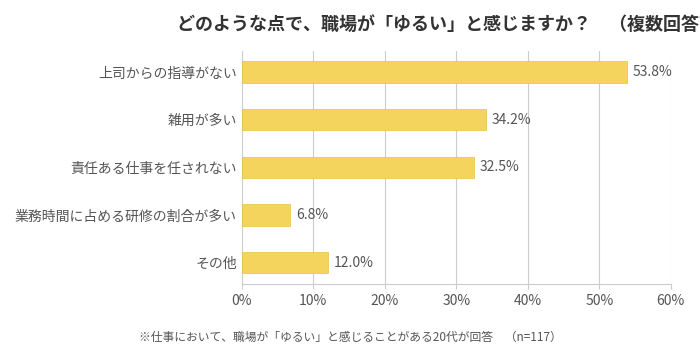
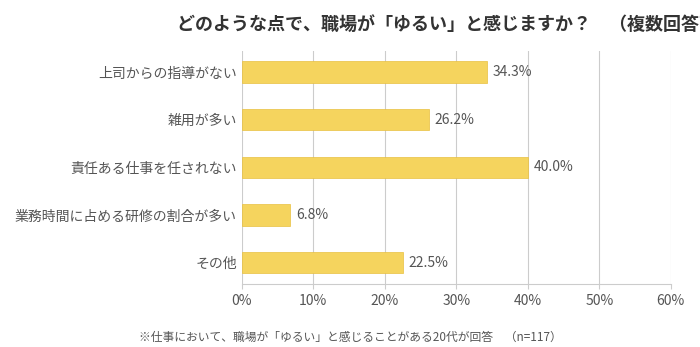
上司からの指導がない: 53.8% -> 34.3%
雑用が多い: 34.2% -> 26.2%
責任ある仕事を任されない: 32.5% -> 40.0%
その他: 12.0% -> 22.5%
